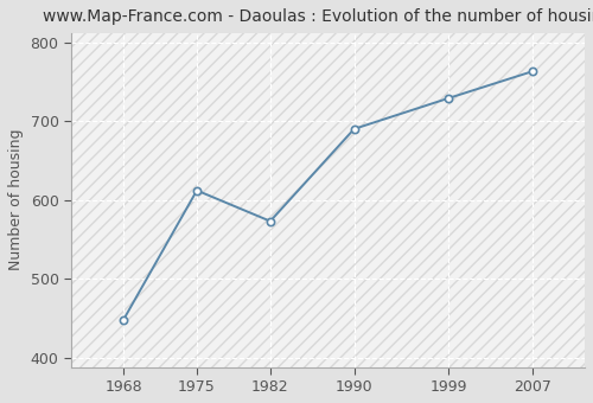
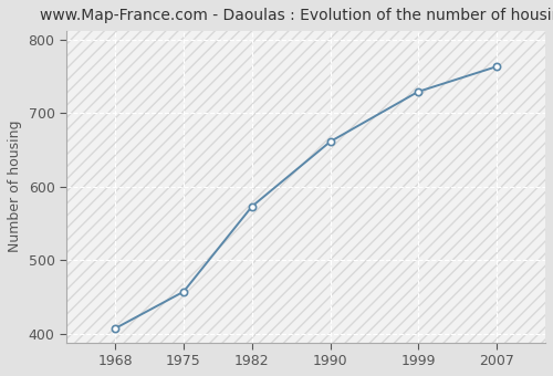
1968: 448 -> 407
1975: 612 -> 457
1990: 690 -> 661
